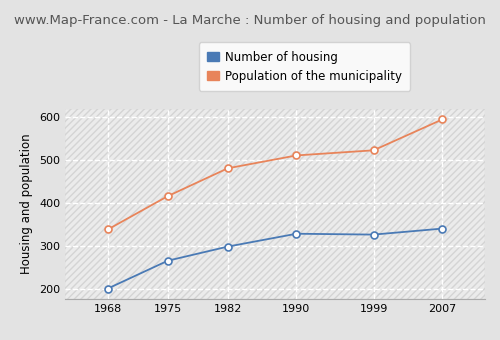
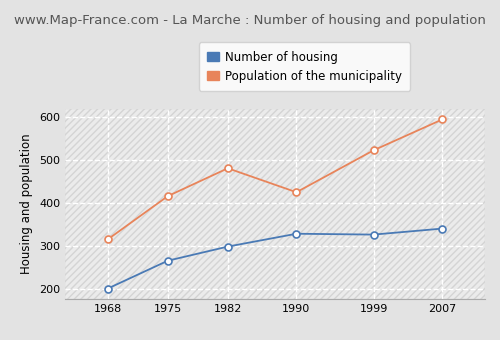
Population of the municipality/1968: 338 -> 315
Population of the municipality/1990: 511 -> 425
